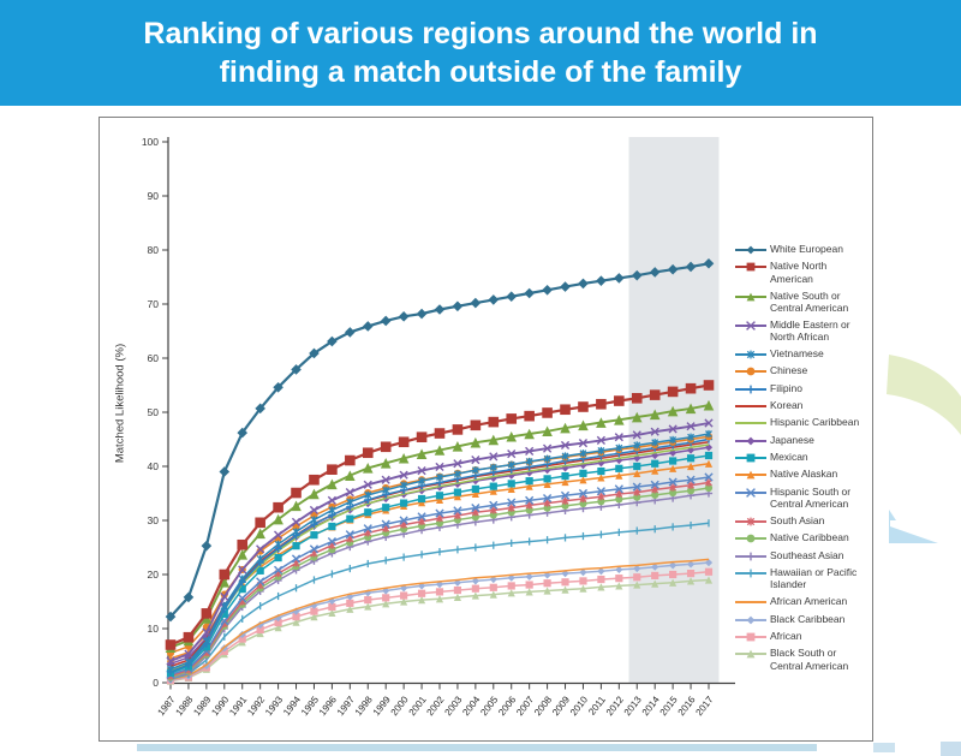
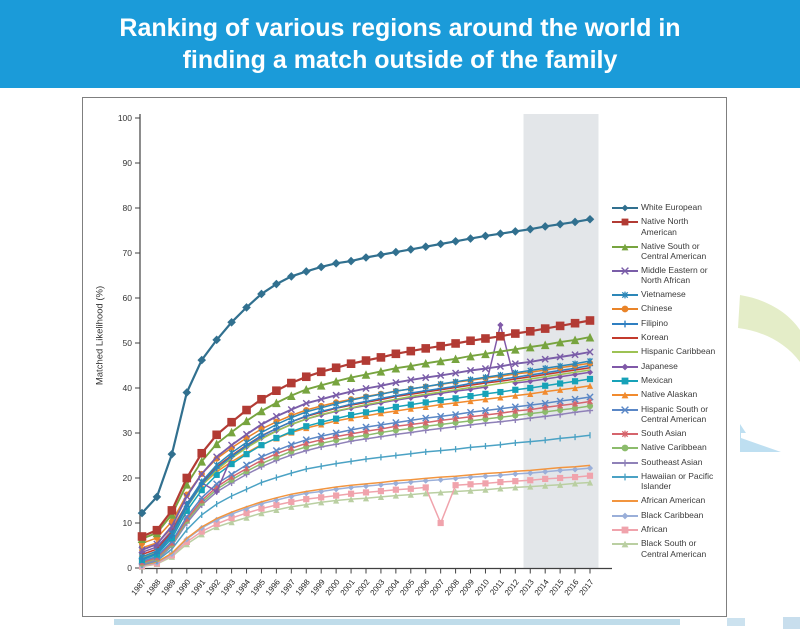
Japanese/1992: 22 -> 17
African/2007: 18 -> 10
Japanese/2011: 41 -> 54
